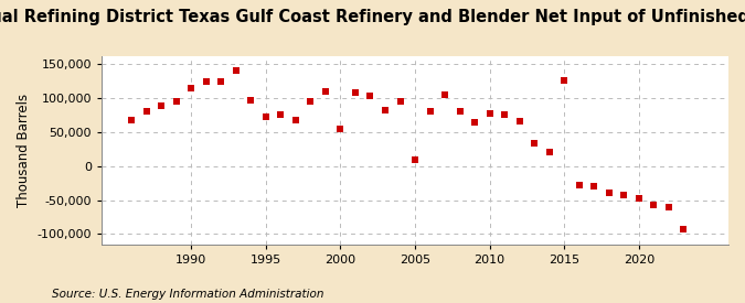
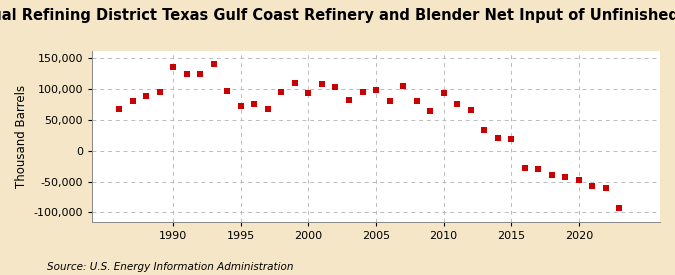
1990: 114,000 -> 135,000
2000: 54,000 -> 93,000
2005: 10,000 -> 98,000
2010: 78,000 -> 93,000
2015: 126,000 -> 19,000
